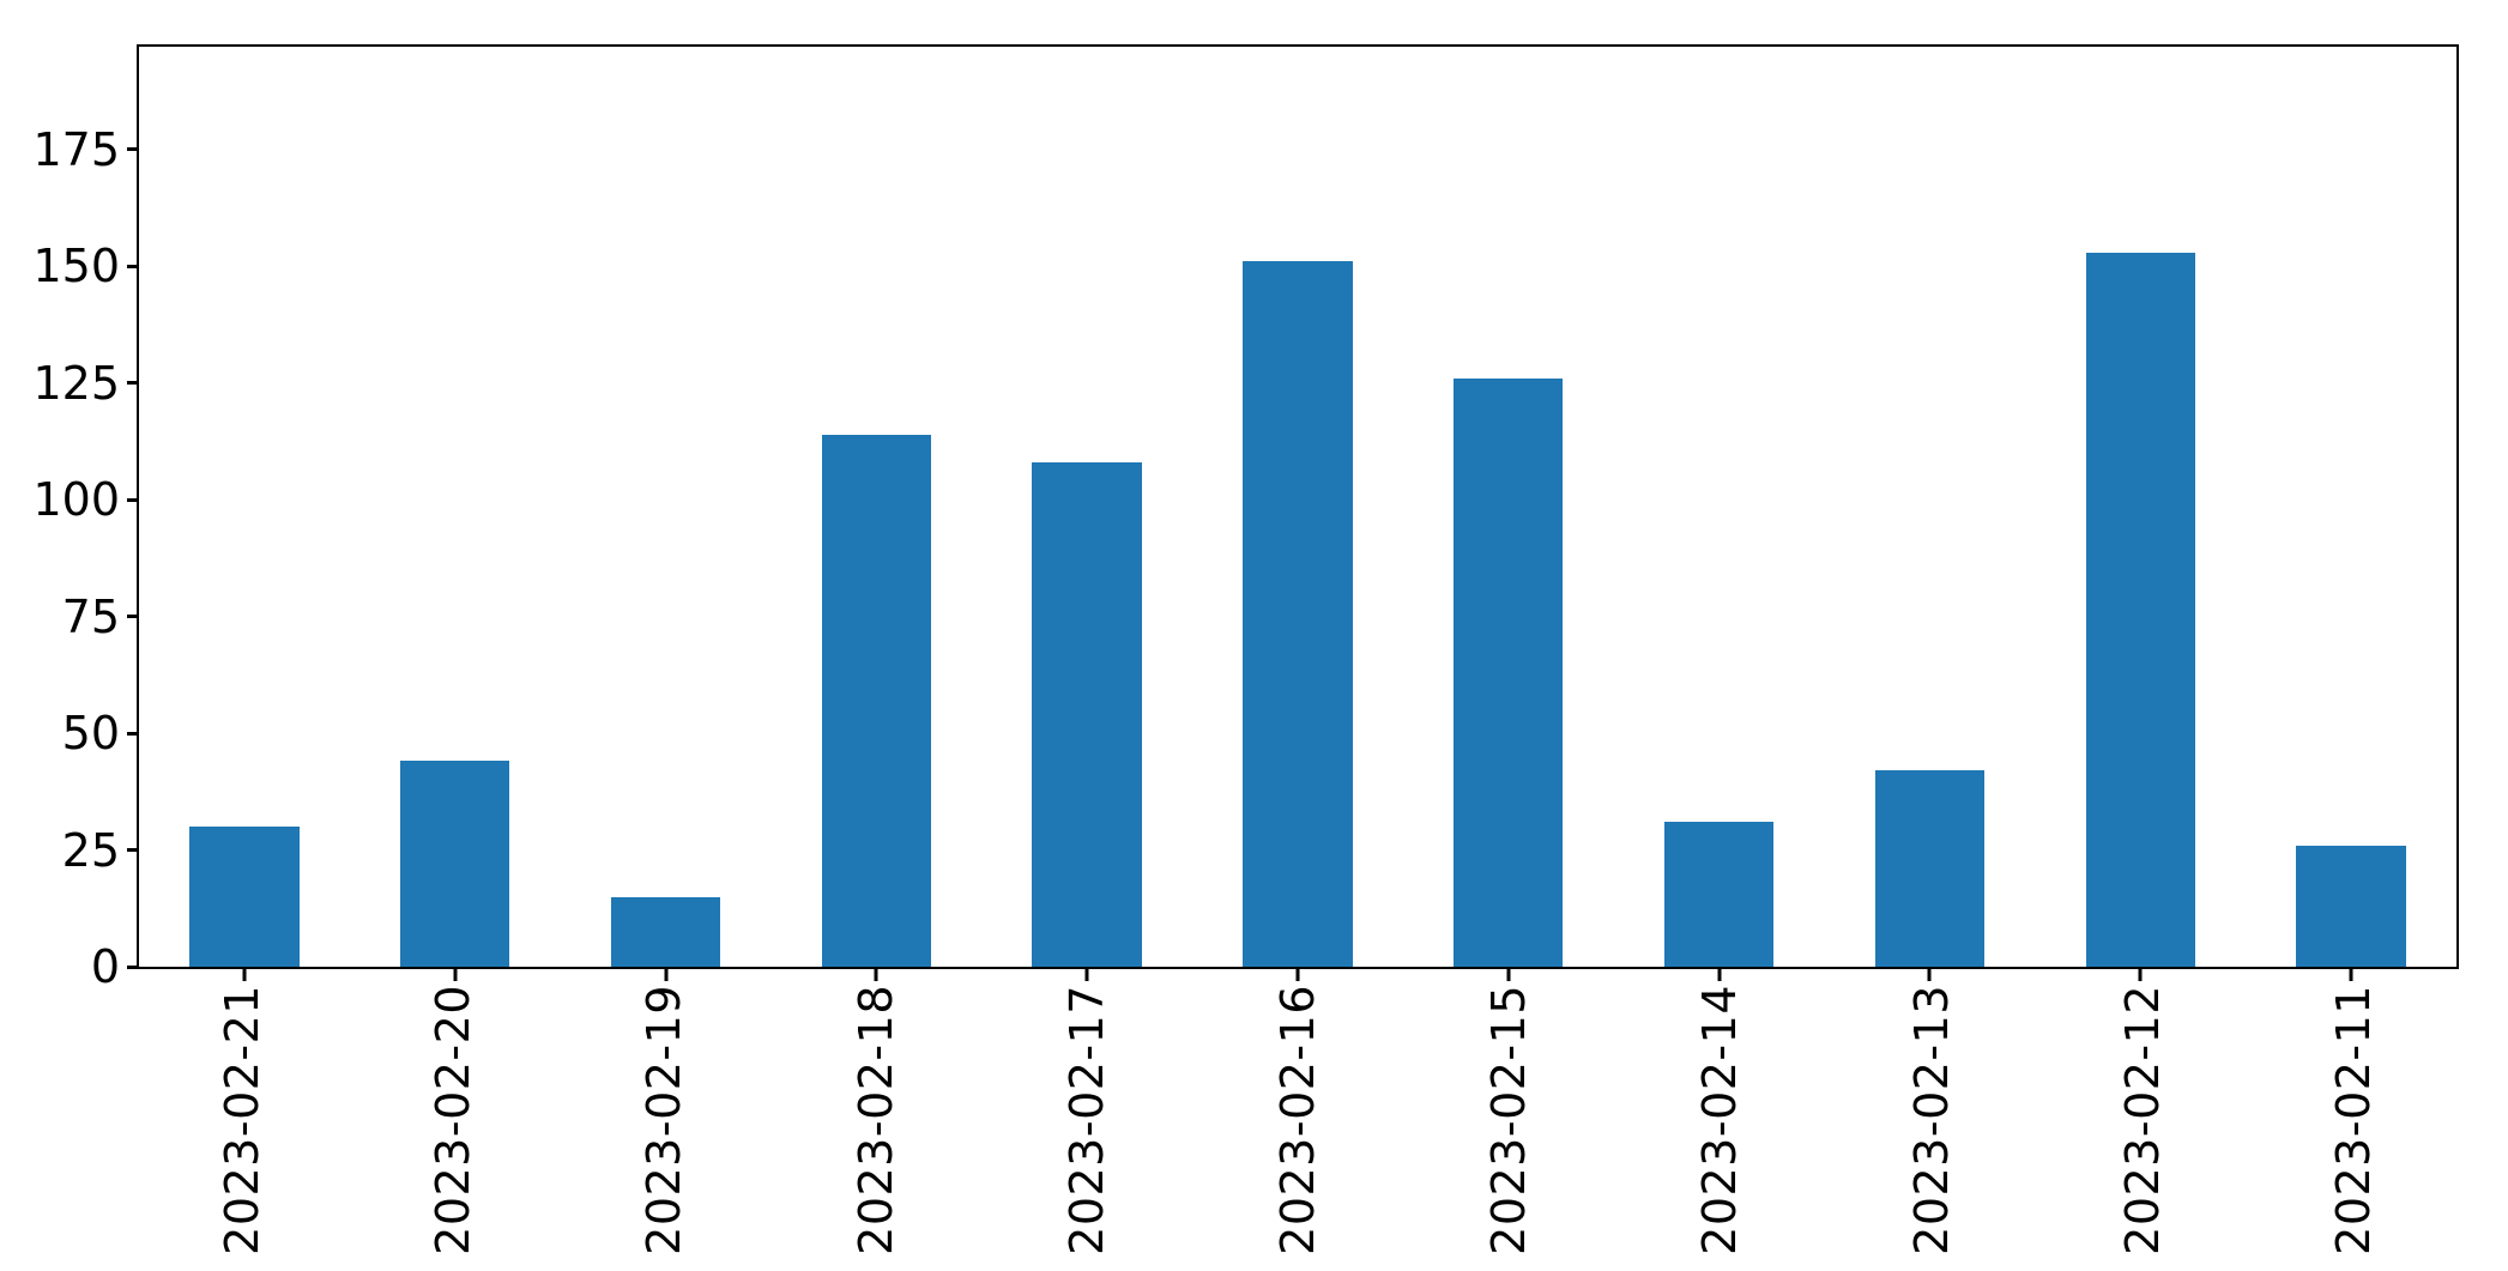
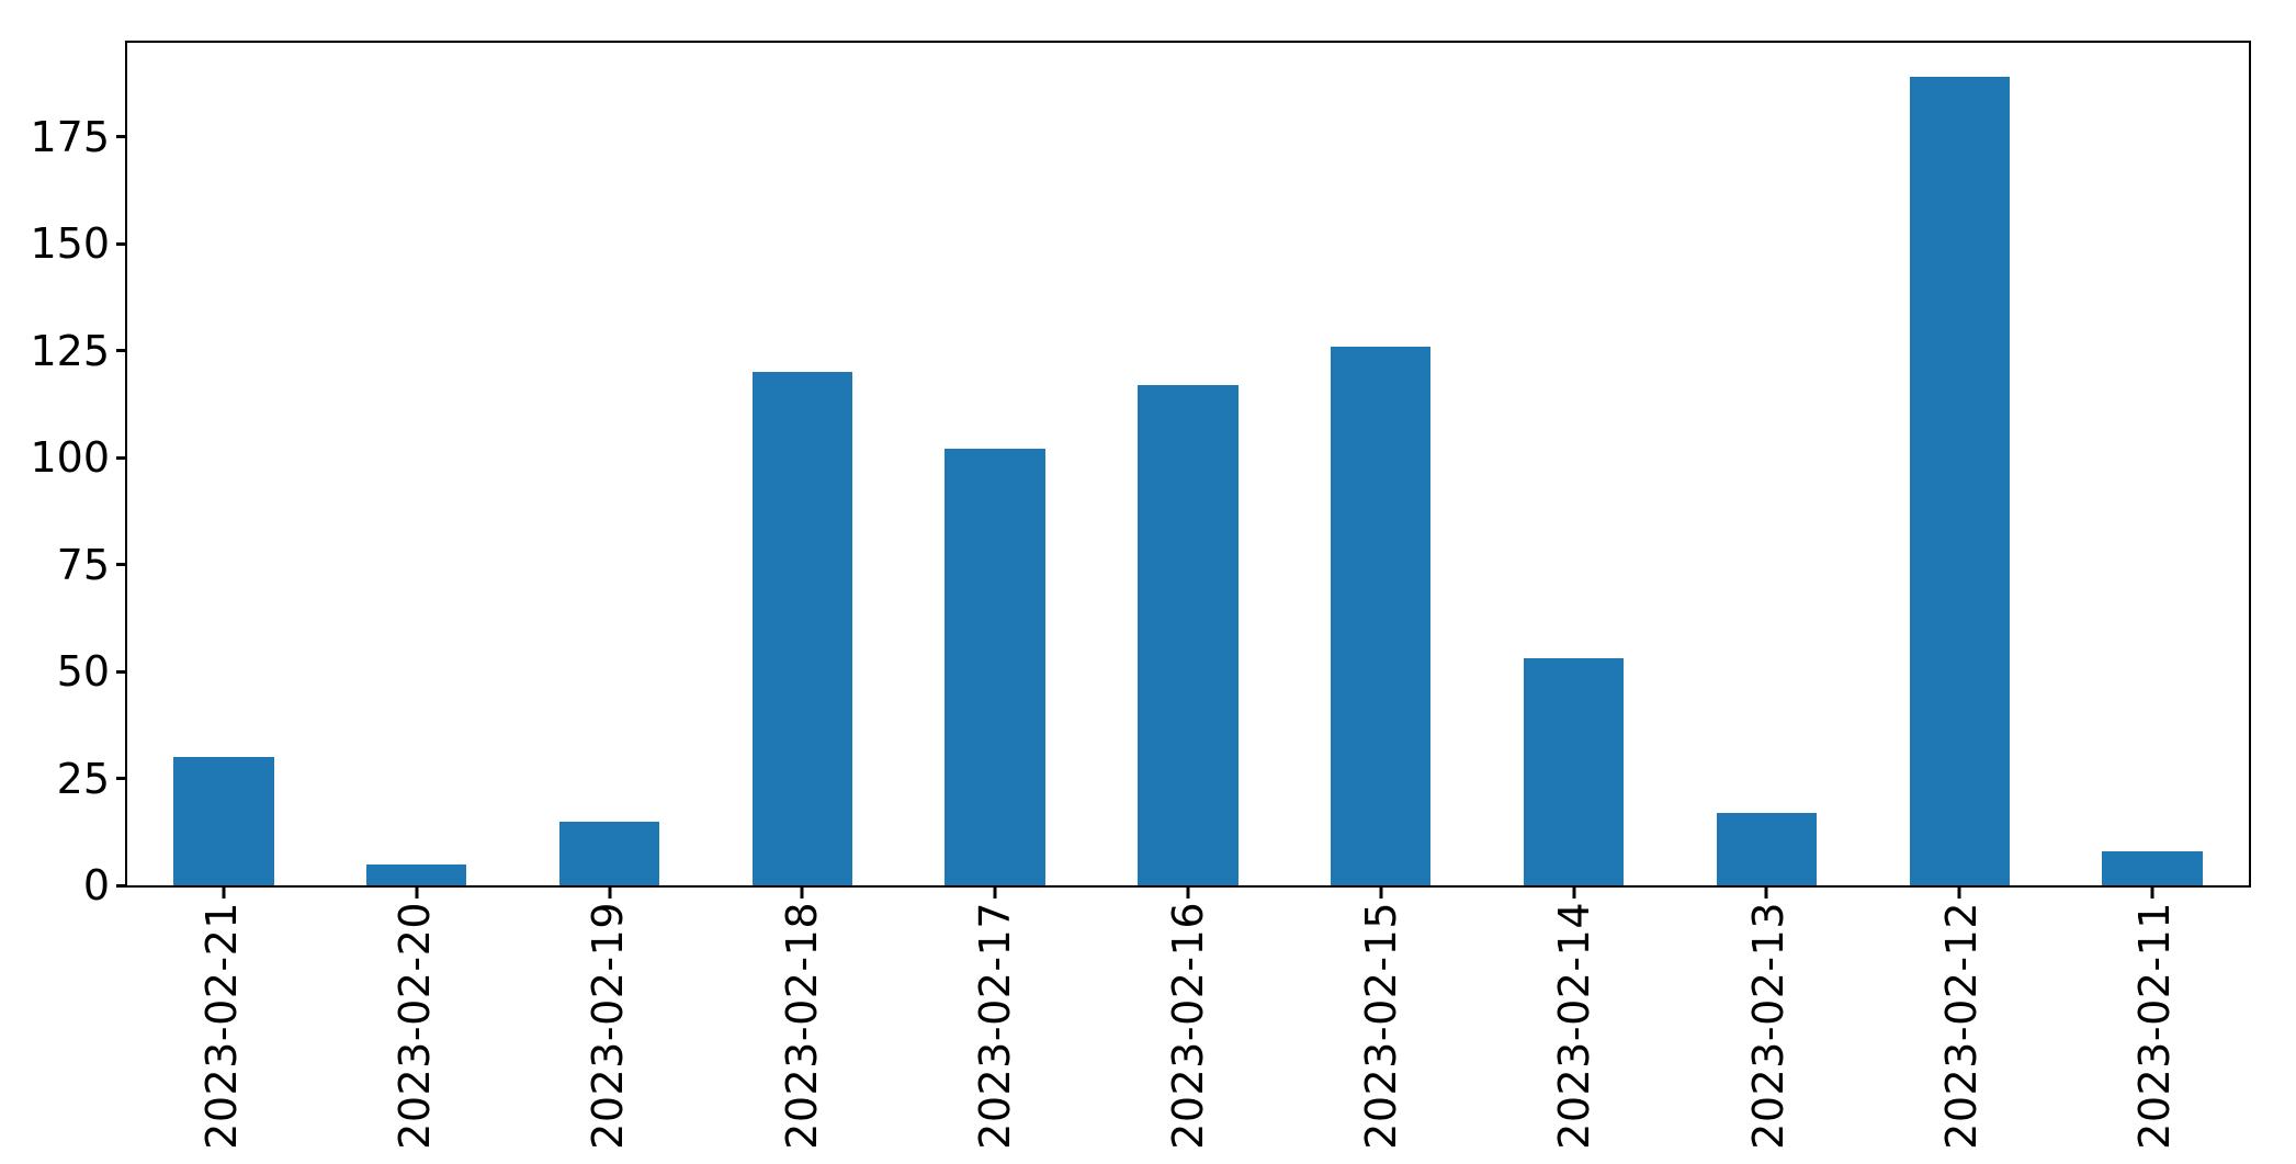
2023-02-20: 44 -> 5
2023-02-18: 114 -> 120
2023-02-17: 108 -> 102
2023-02-16: 151 -> 117
2023-02-14: 31 -> 53
2023-02-13: 42 -> 17
2023-02-12: 153 -> 189
2023-02-11: 26 -> 8
